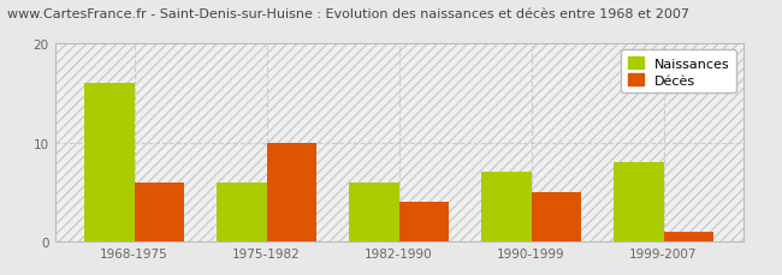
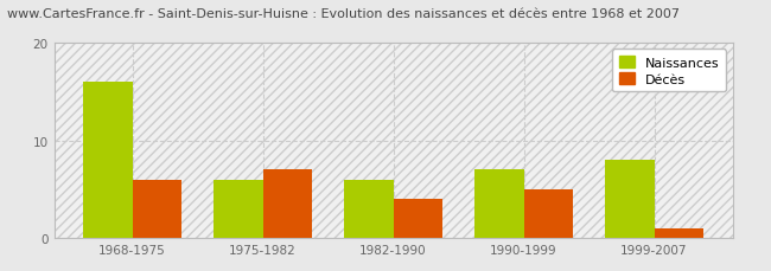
Décès/1975-1982: 10 -> 7
